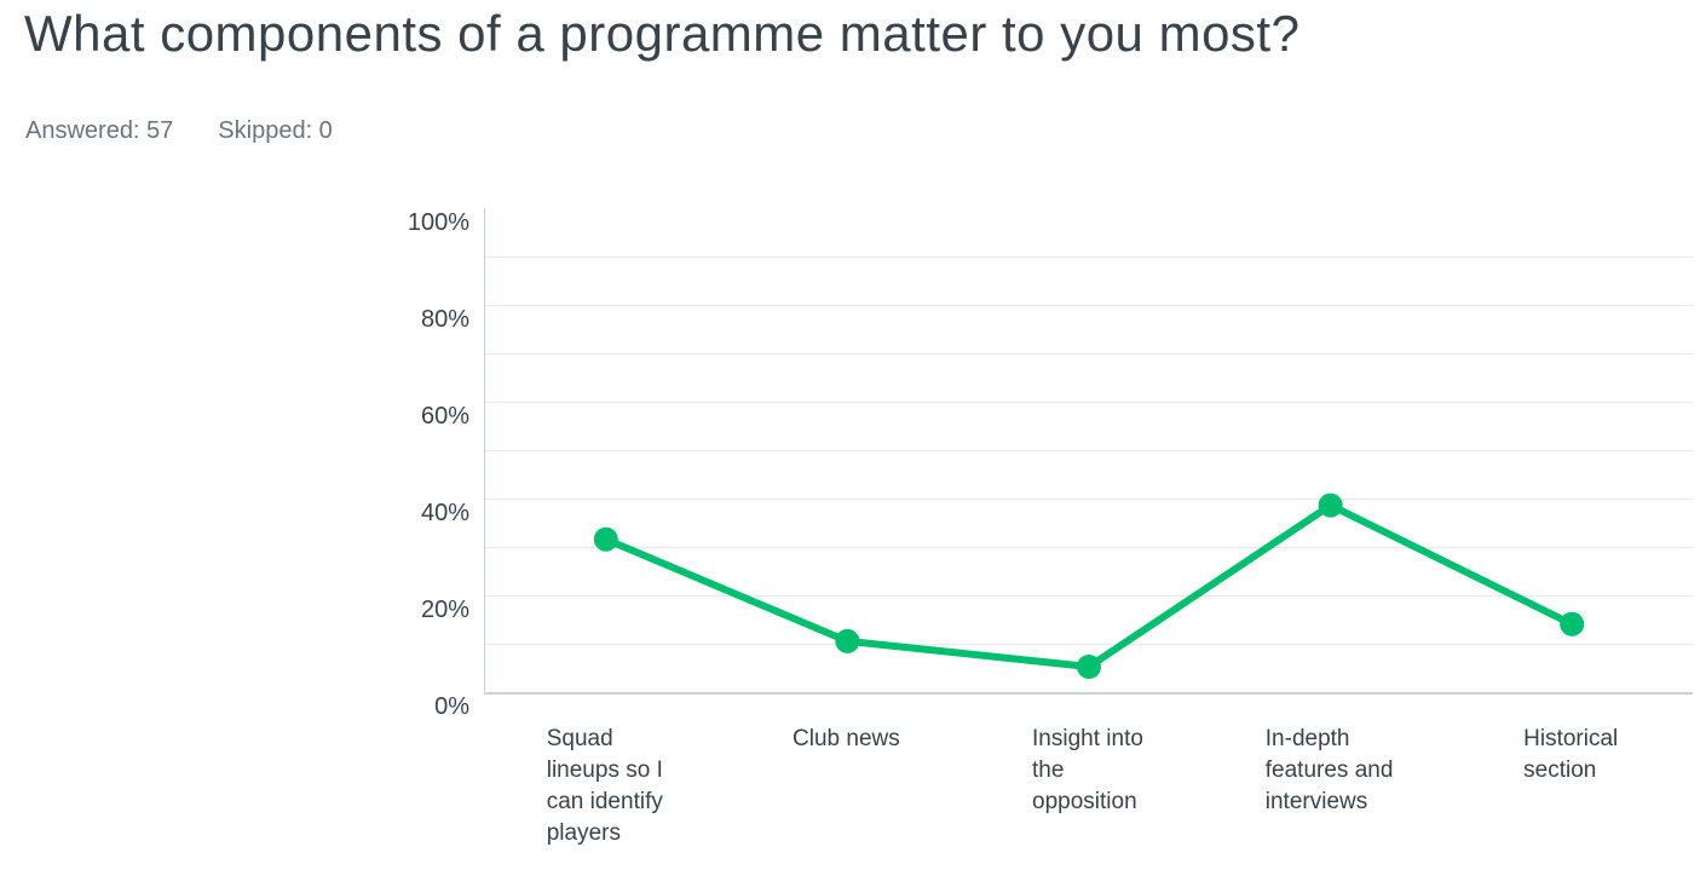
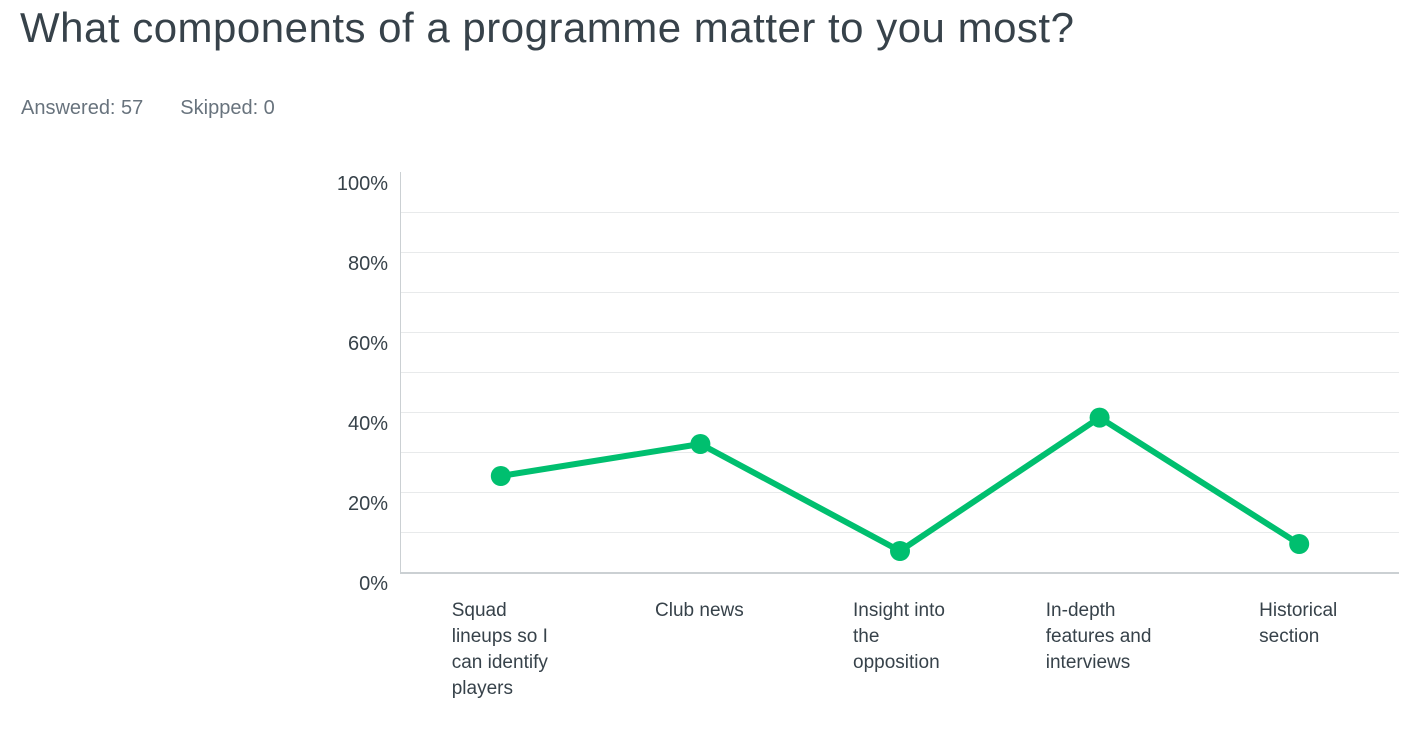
Squad lineups so I can identify players: 32% -> 24%
Club news: 11% -> 32%
Historical section: 14% -> 7%
